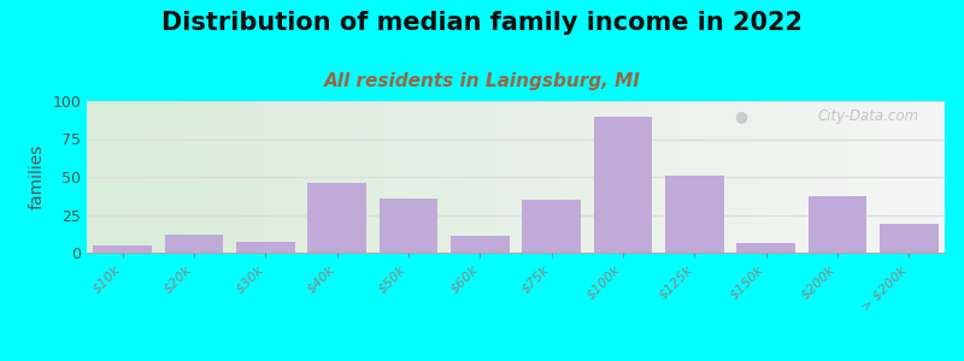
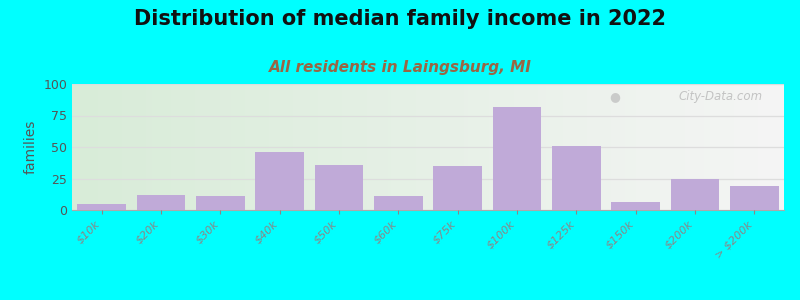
$30k: 7 -> 11
$100k: 90 -> 82
$200k: 37 -> 25
